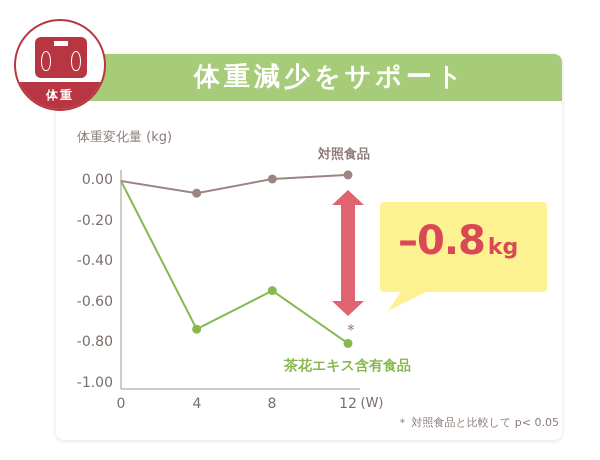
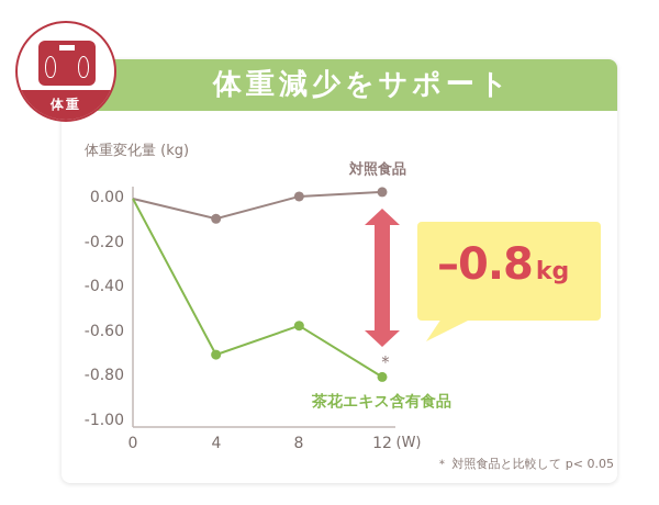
対照食品/4: -0.06 -> -0.09
茶花エキス含有食品/4: -0.73 -> -0.70
茶花エキス含有食品/8: -0.54 -> -0.57
